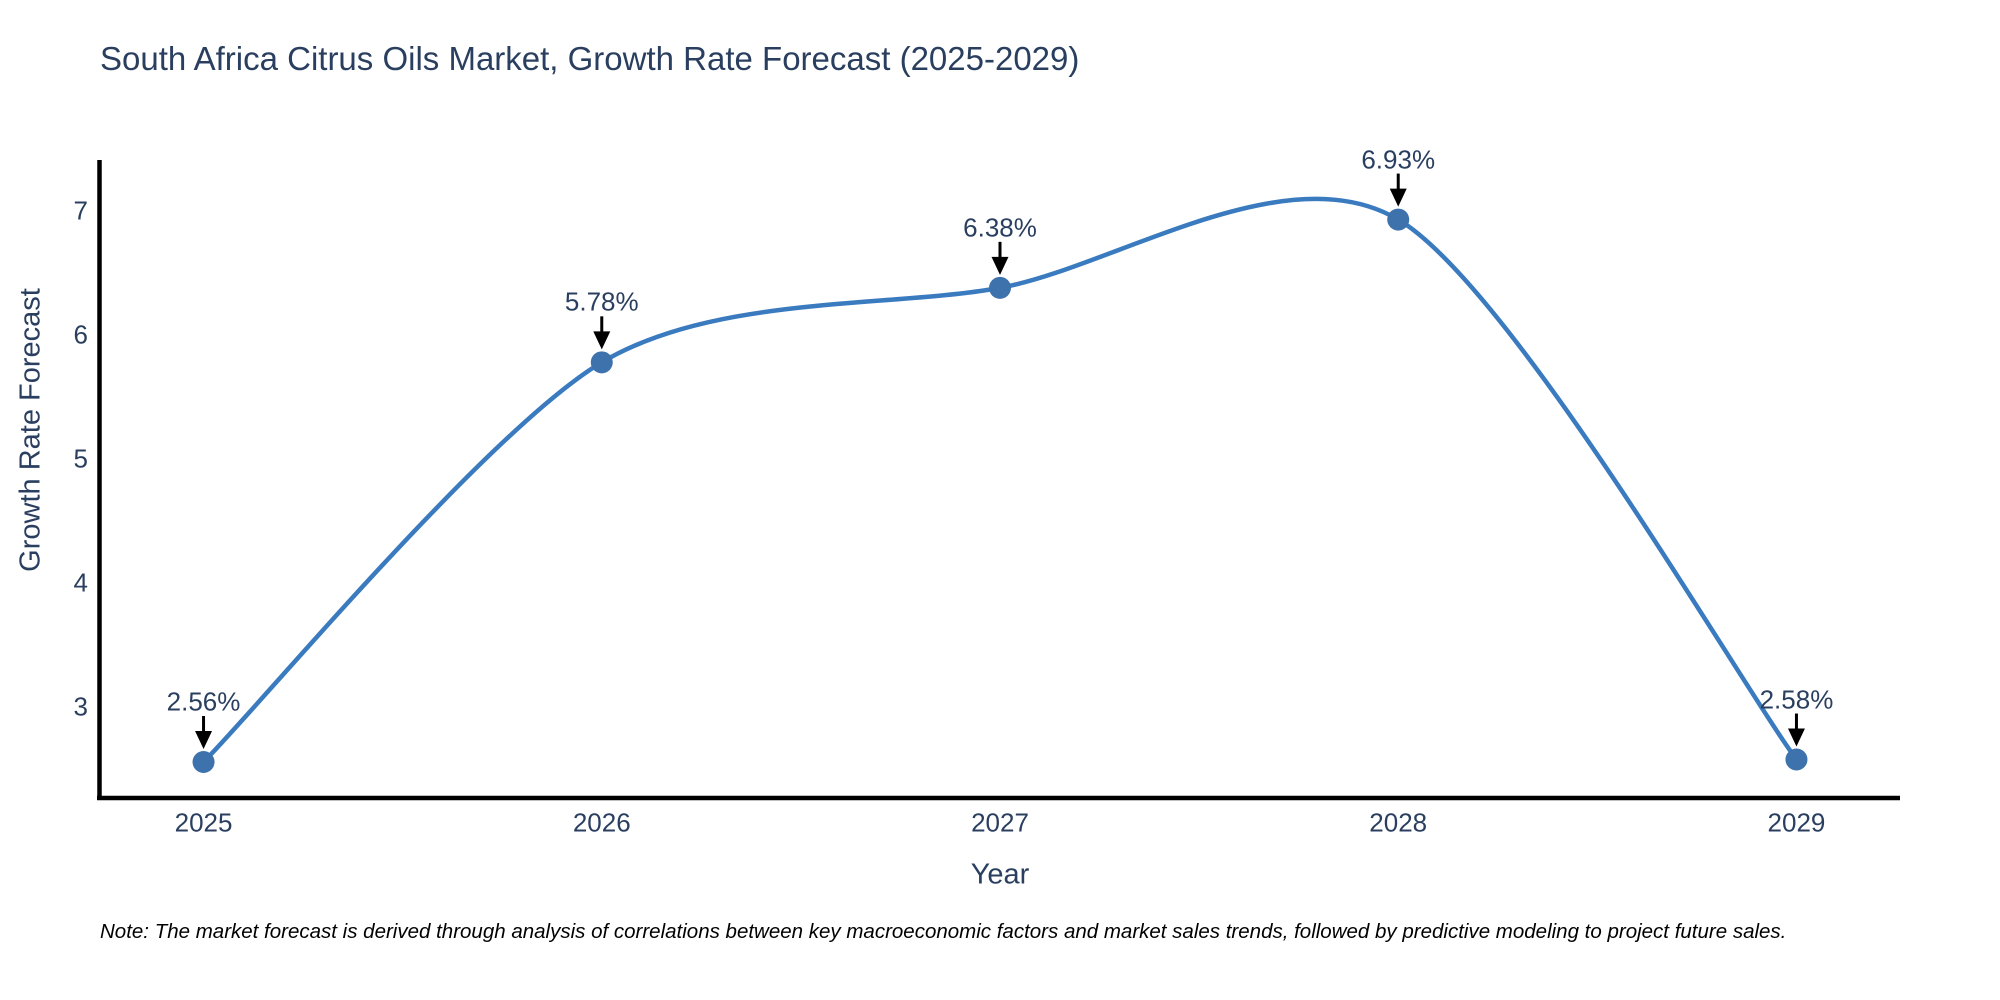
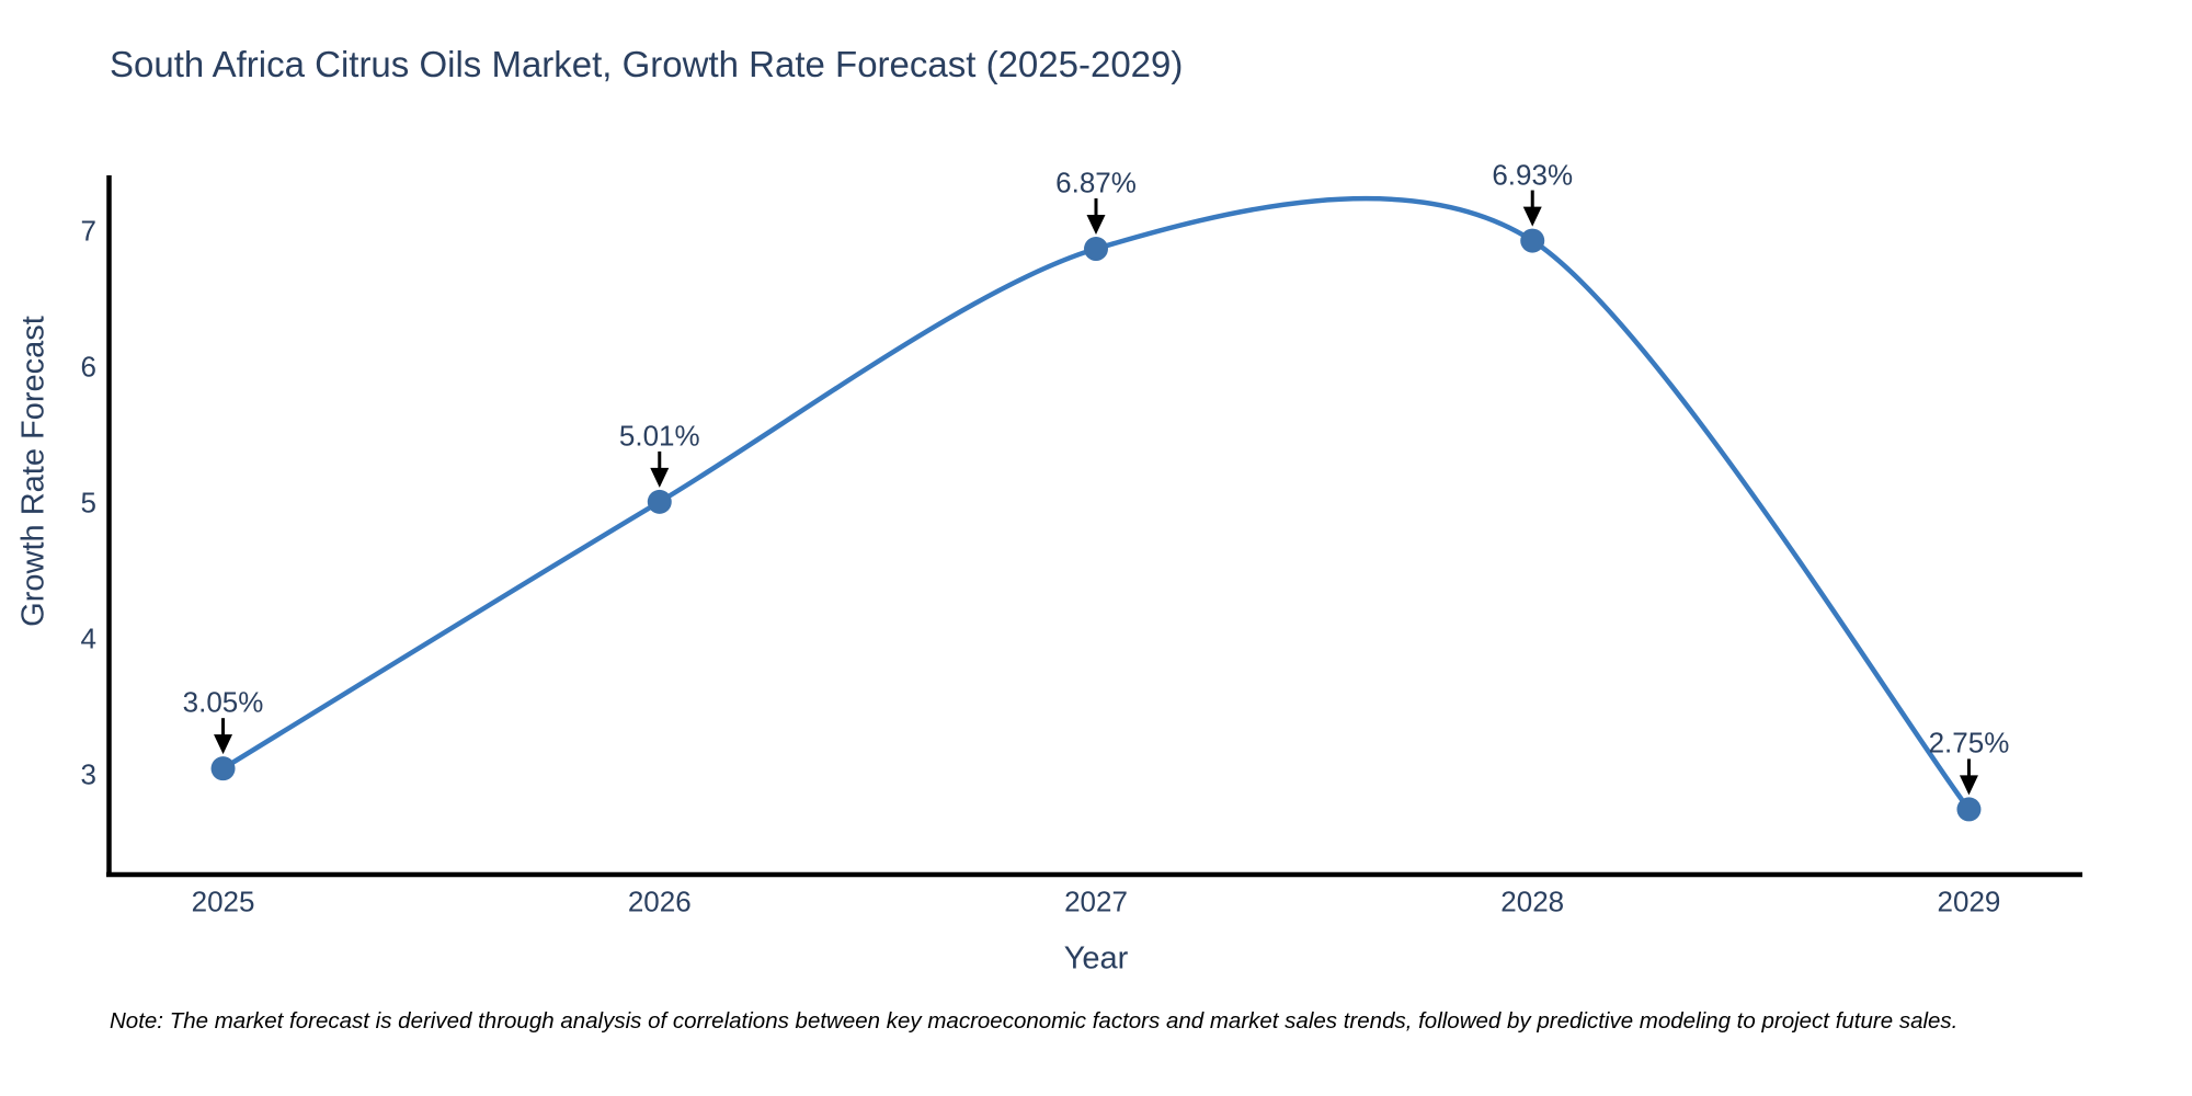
2025: 2.56% -> 3.05%
2026: 5.78% -> 5.01%
2027: 6.38% -> 6.87%
2029: 2.58% -> 2.75%
